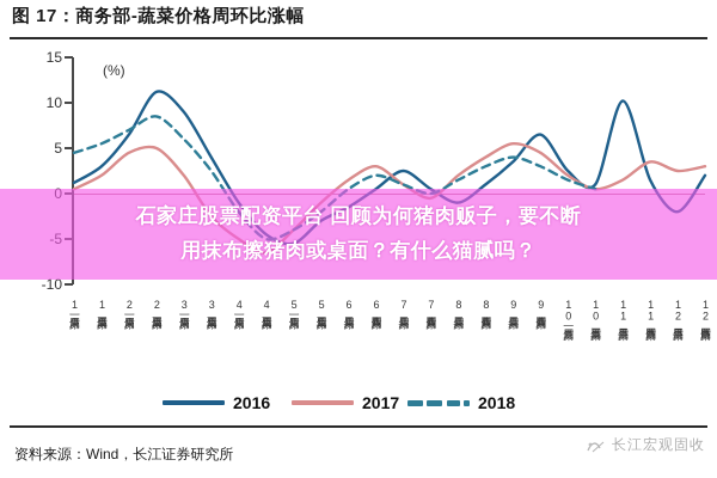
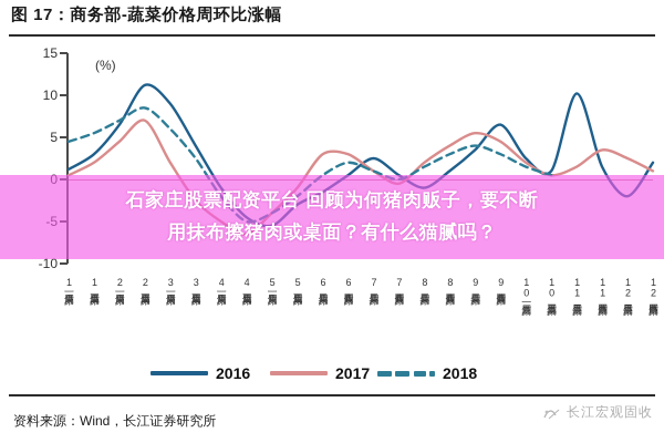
2017/2月第三周: 5 -> 7
2017/6月第二周: 2 -> 3
2017/12月第四周: 3 -> 1
